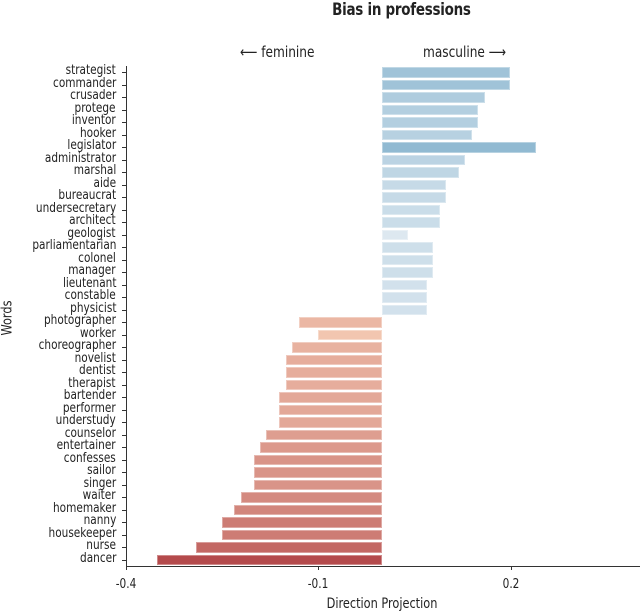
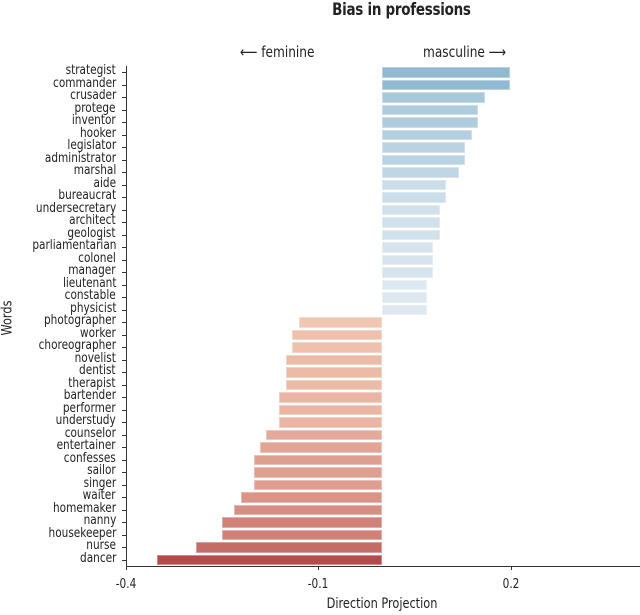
legislator: 0.24 -> 0.13
geologist: 0.04 -> 0.09
worker: -0.10 -> -0.14
